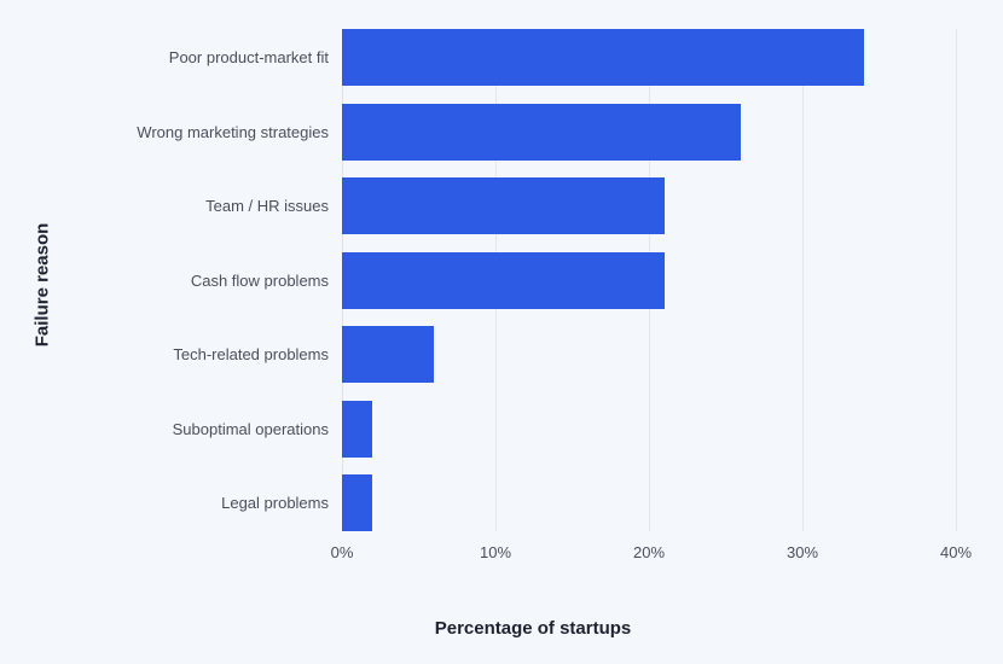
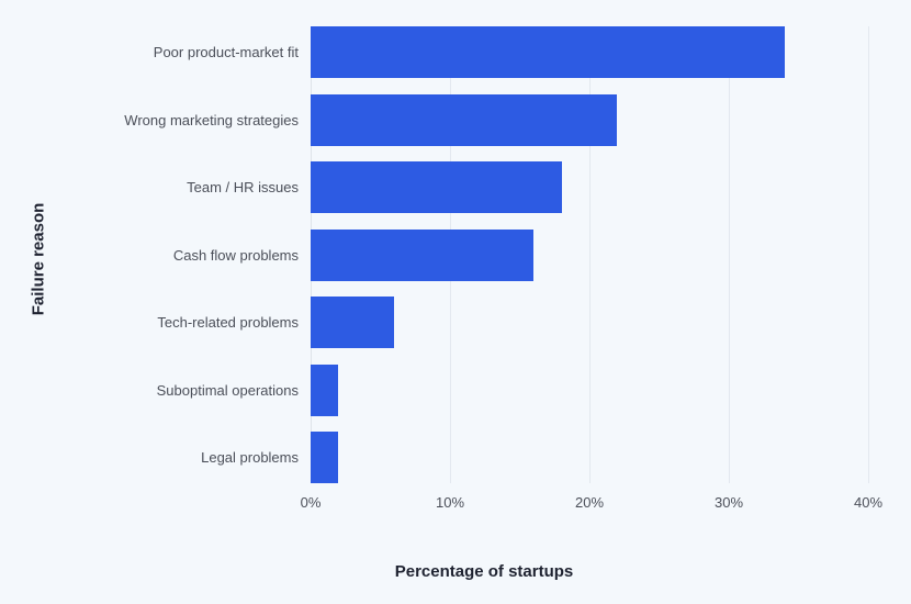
Wrong marketing strategies: 26% -> 22%
Team / HR issues: 21% -> 18%
Cash flow problems: 21% -> 16%
